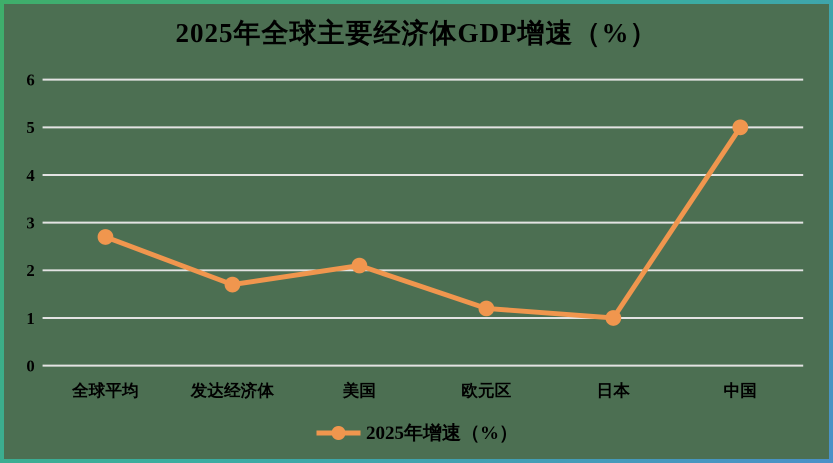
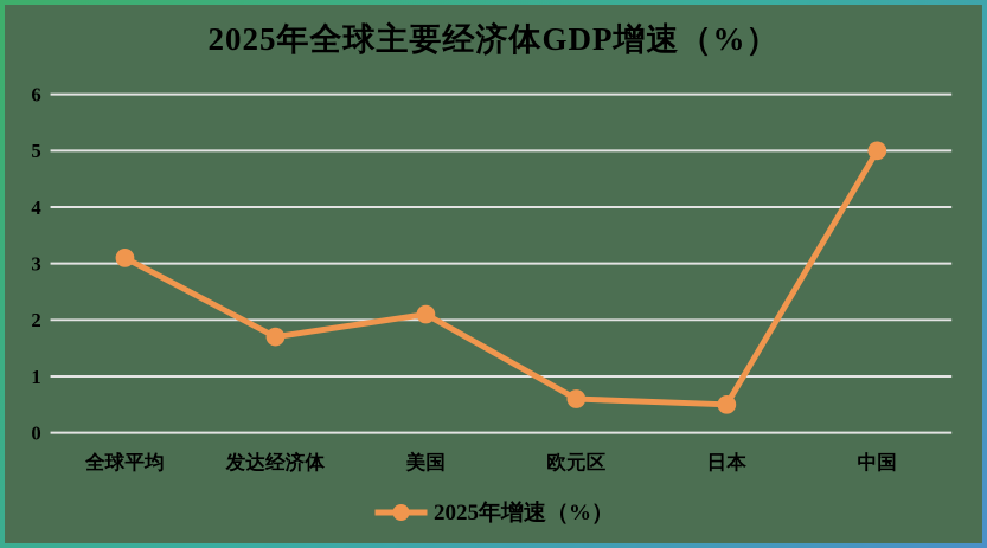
全球平均: 2.7 -> 3.1
欧元区: 1.2 -> 0.6
日本: 1.0 -> 0.5
